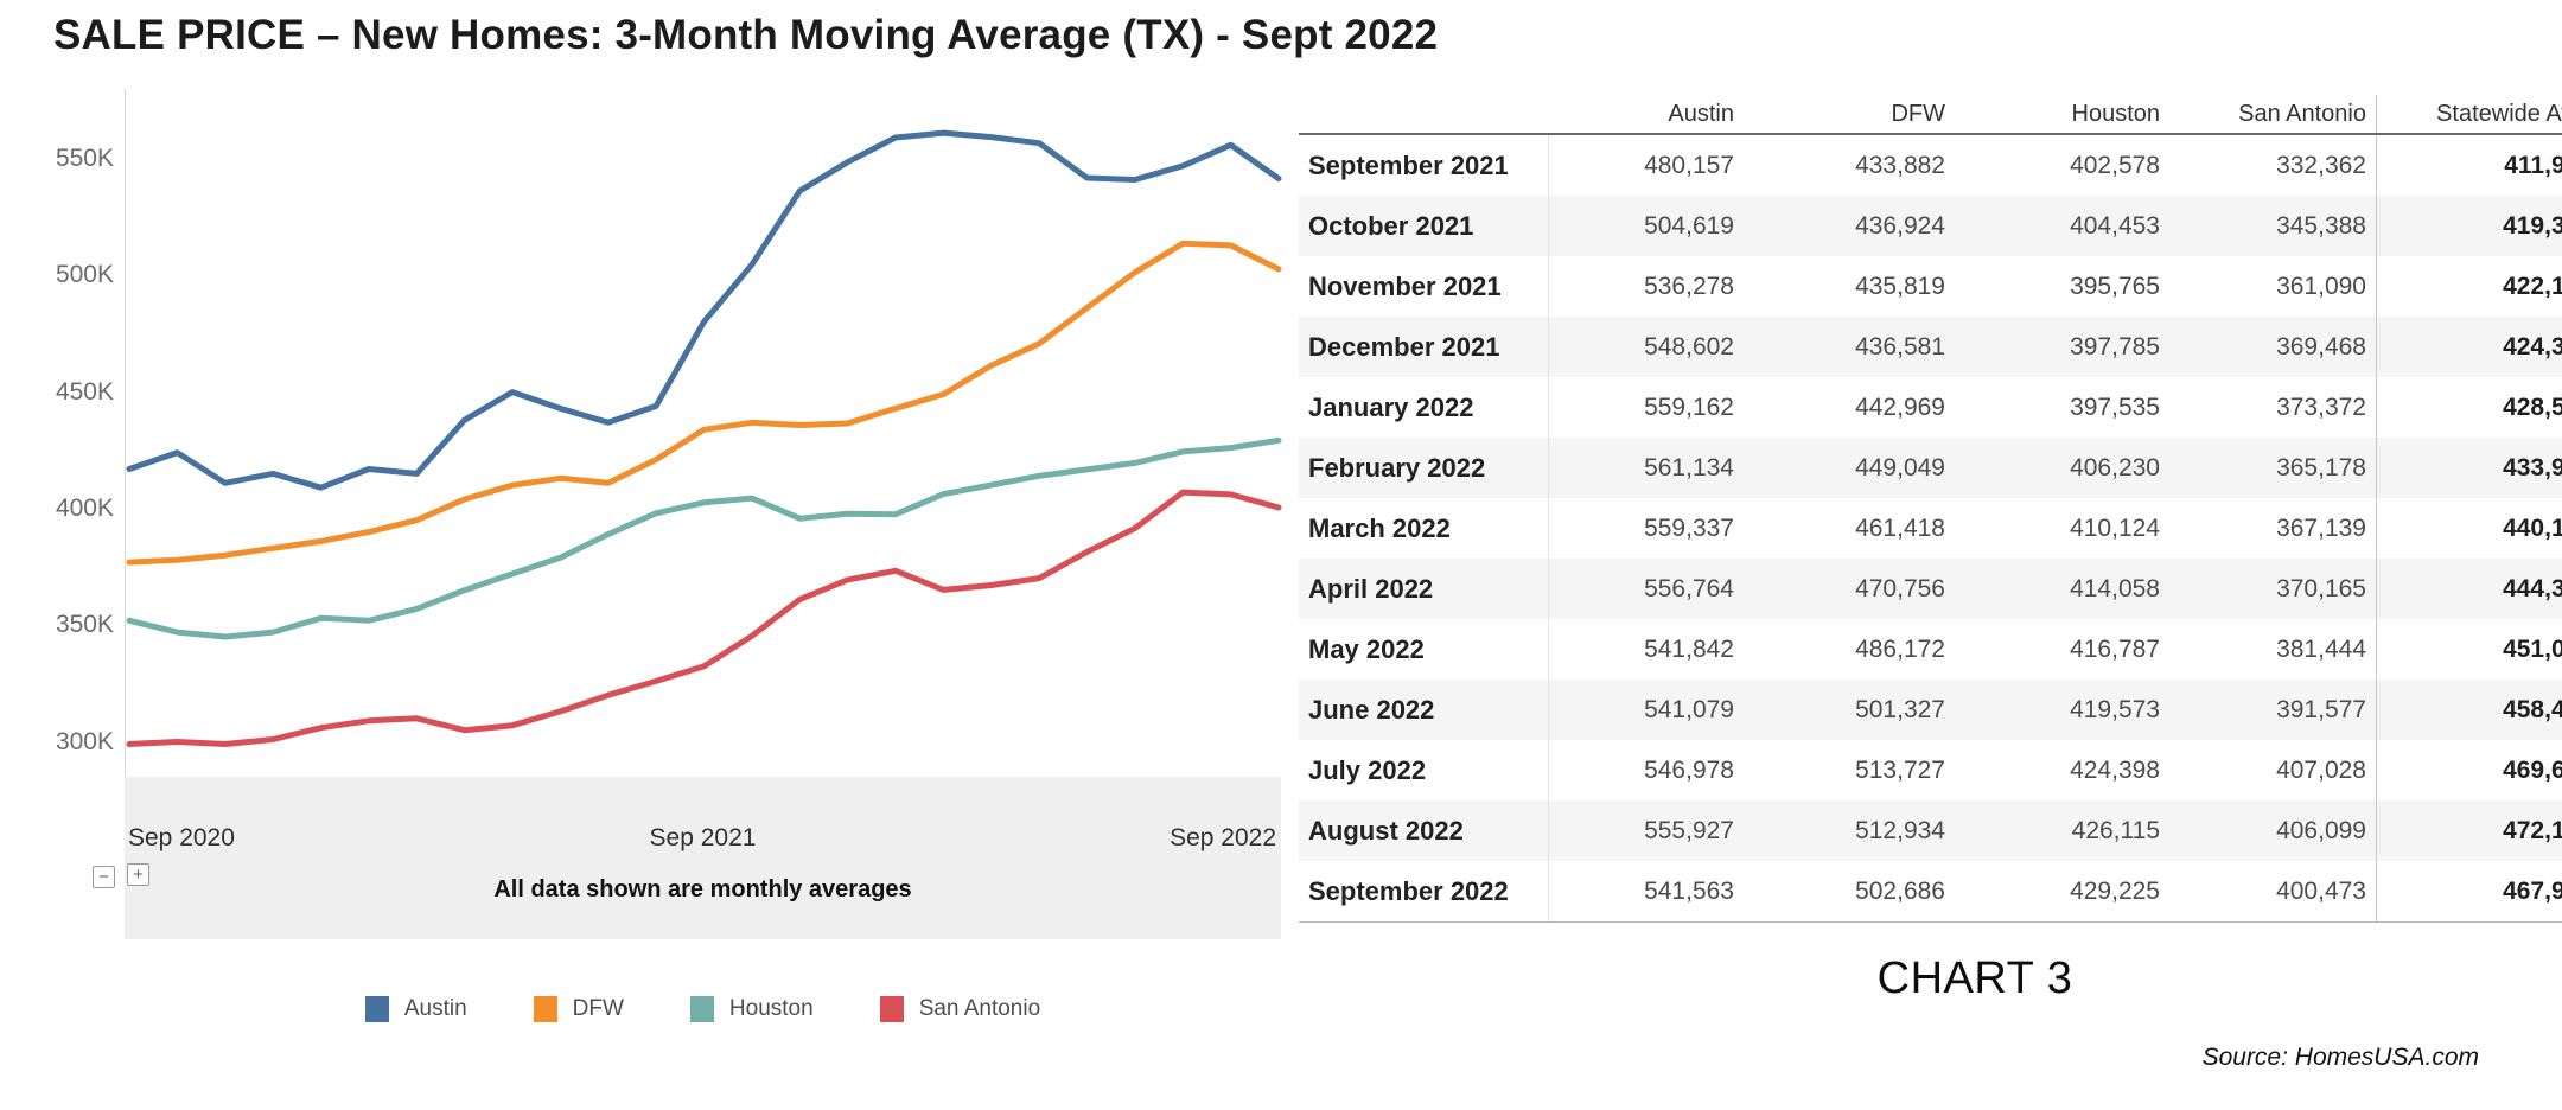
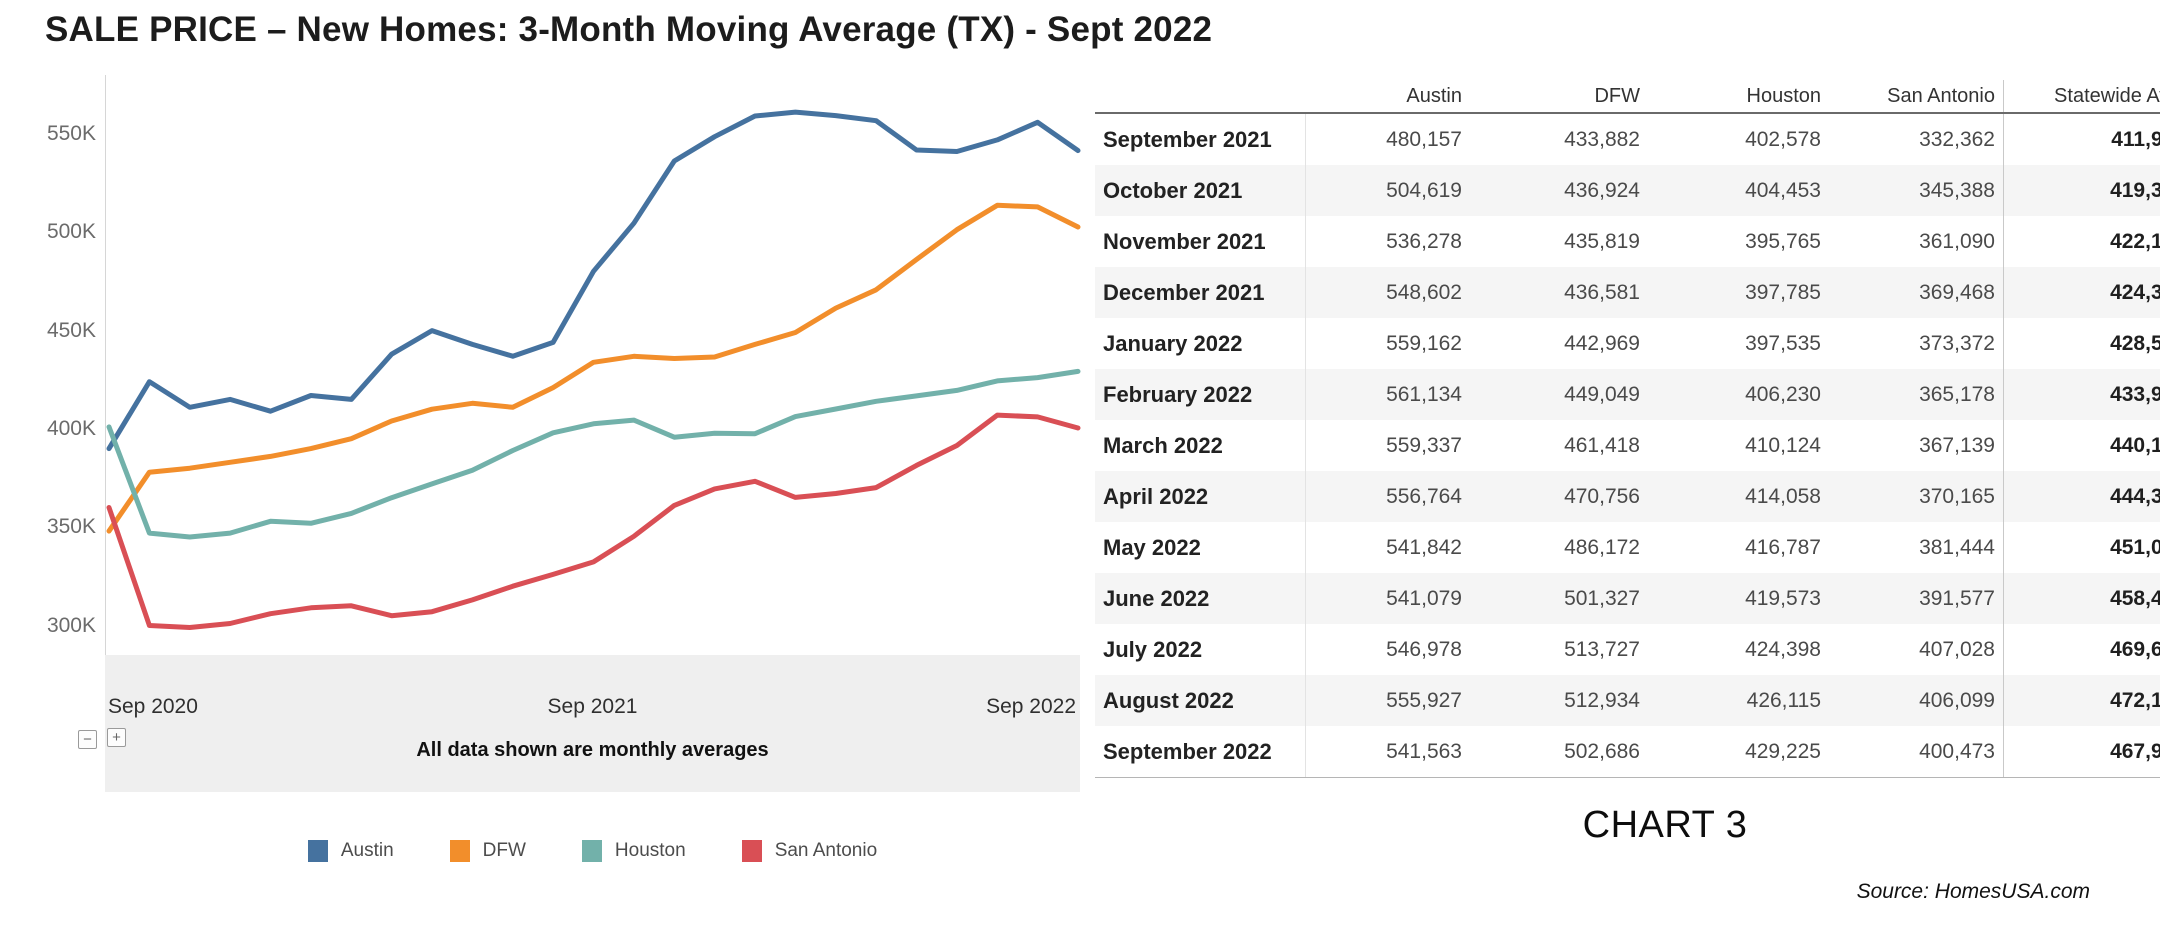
Austin/Sep 2020: 417K -> 390K
DFW/Sep 2020: 377K -> 348K
Houston/Sep 2020: 352K -> 401K
San Antonio/Sep 2020: 299K -> 360K
